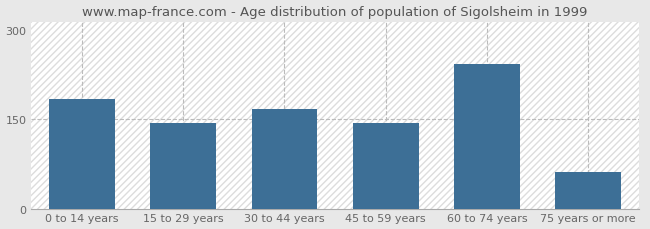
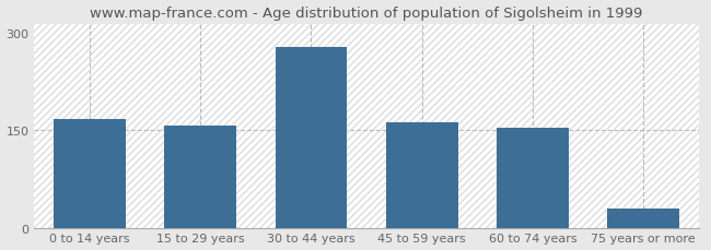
0 to 14 years: 184 -> 168
15 to 29 years: 144 -> 157
30 to 44 years: 168 -> 278
45 to 59 years: 144 -> 163
60 to 74 years: 244 -> 155
75 years or more: 62 -> 30
